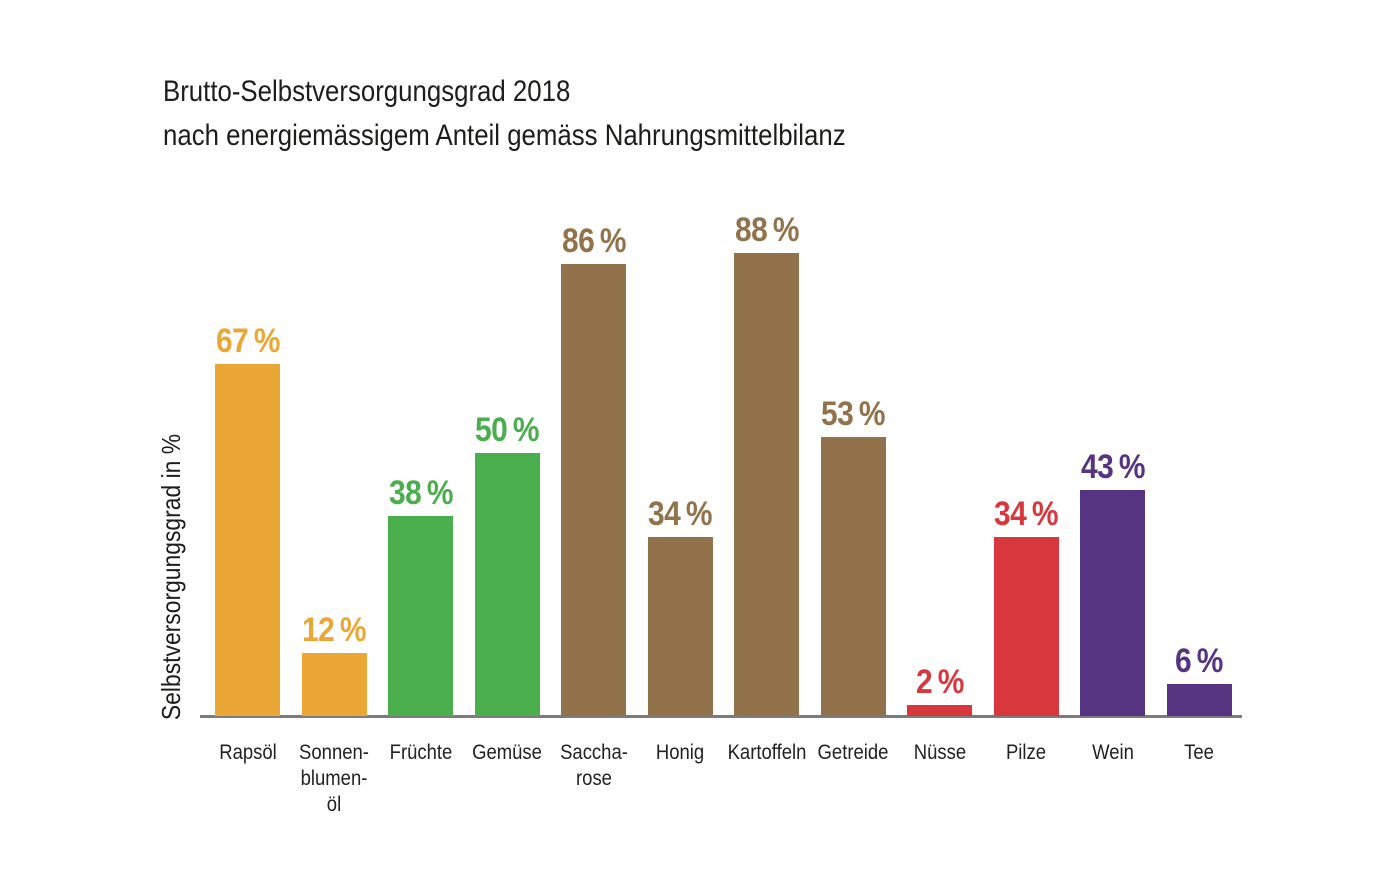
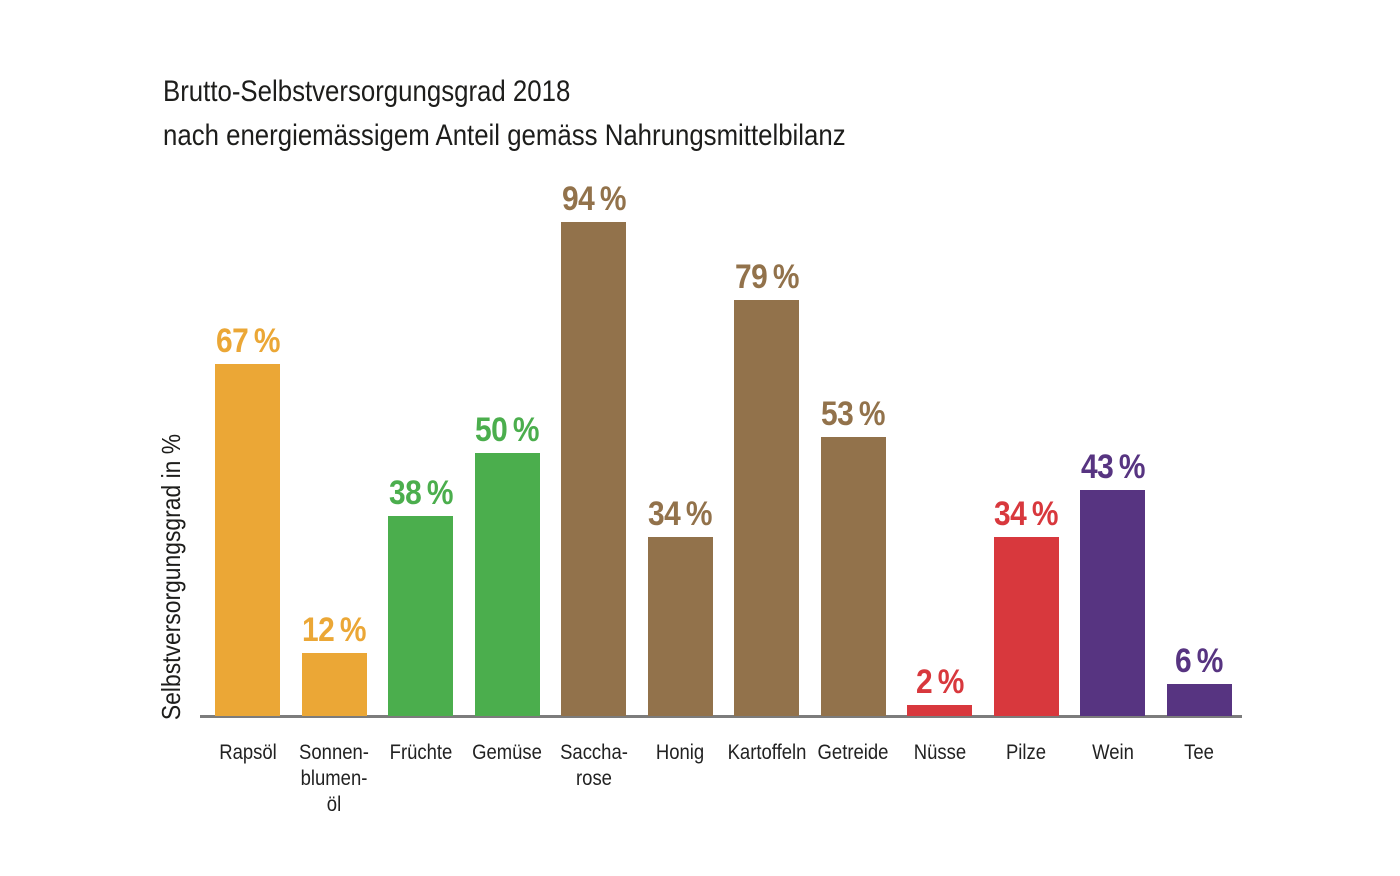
Saccha- rose: 86 -> 94
Kartoffeln: 88 -> 79
